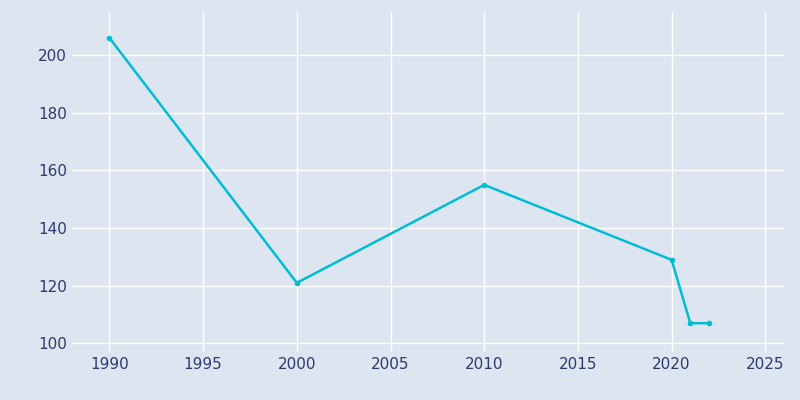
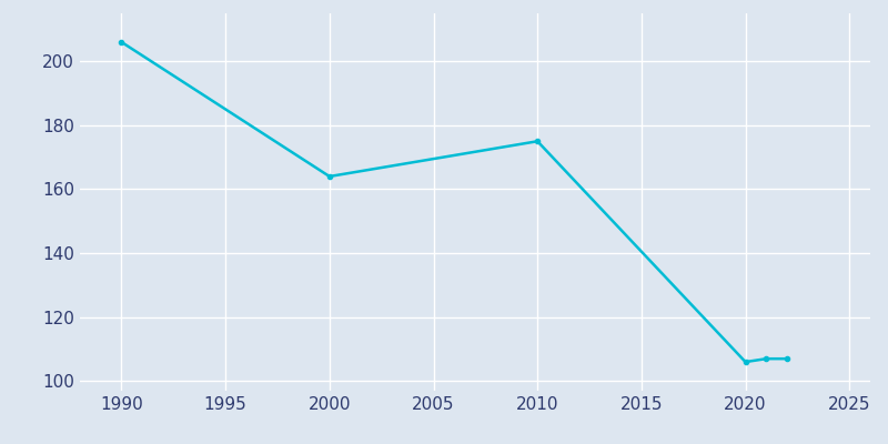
2000: 121 -> 164
2010: 155 -> 175
2020: 129 -> 106
